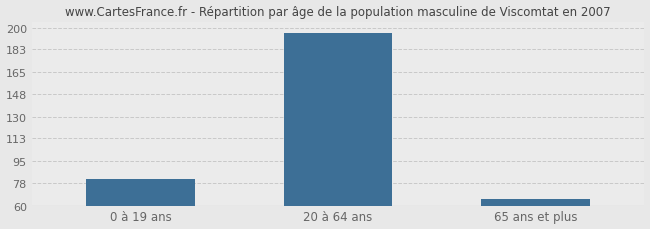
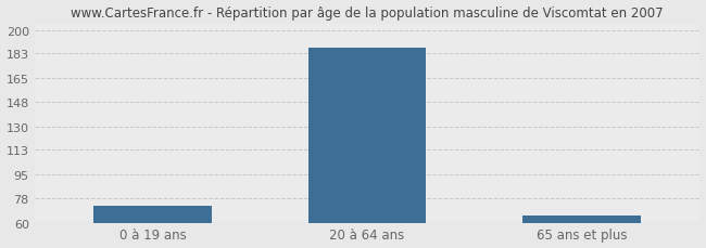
0 à 19 ans: 81 -> 72
20 à 64 ans: 196 -> 187
